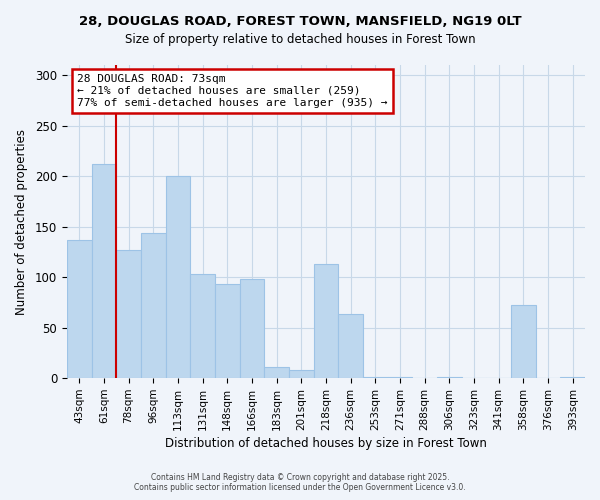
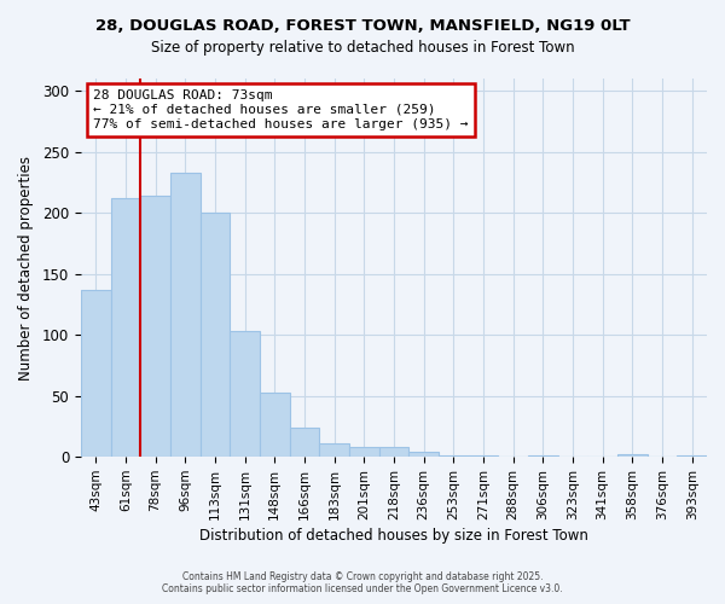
78sqm: 127 -> 214
96sqm: 144 -> 233
148sqm: 93 -> 53
166sqm: 98 -> 24
218sqm: 113 -> 8
236sqm: 64 -> 4
358sqm: 72 -> 2
